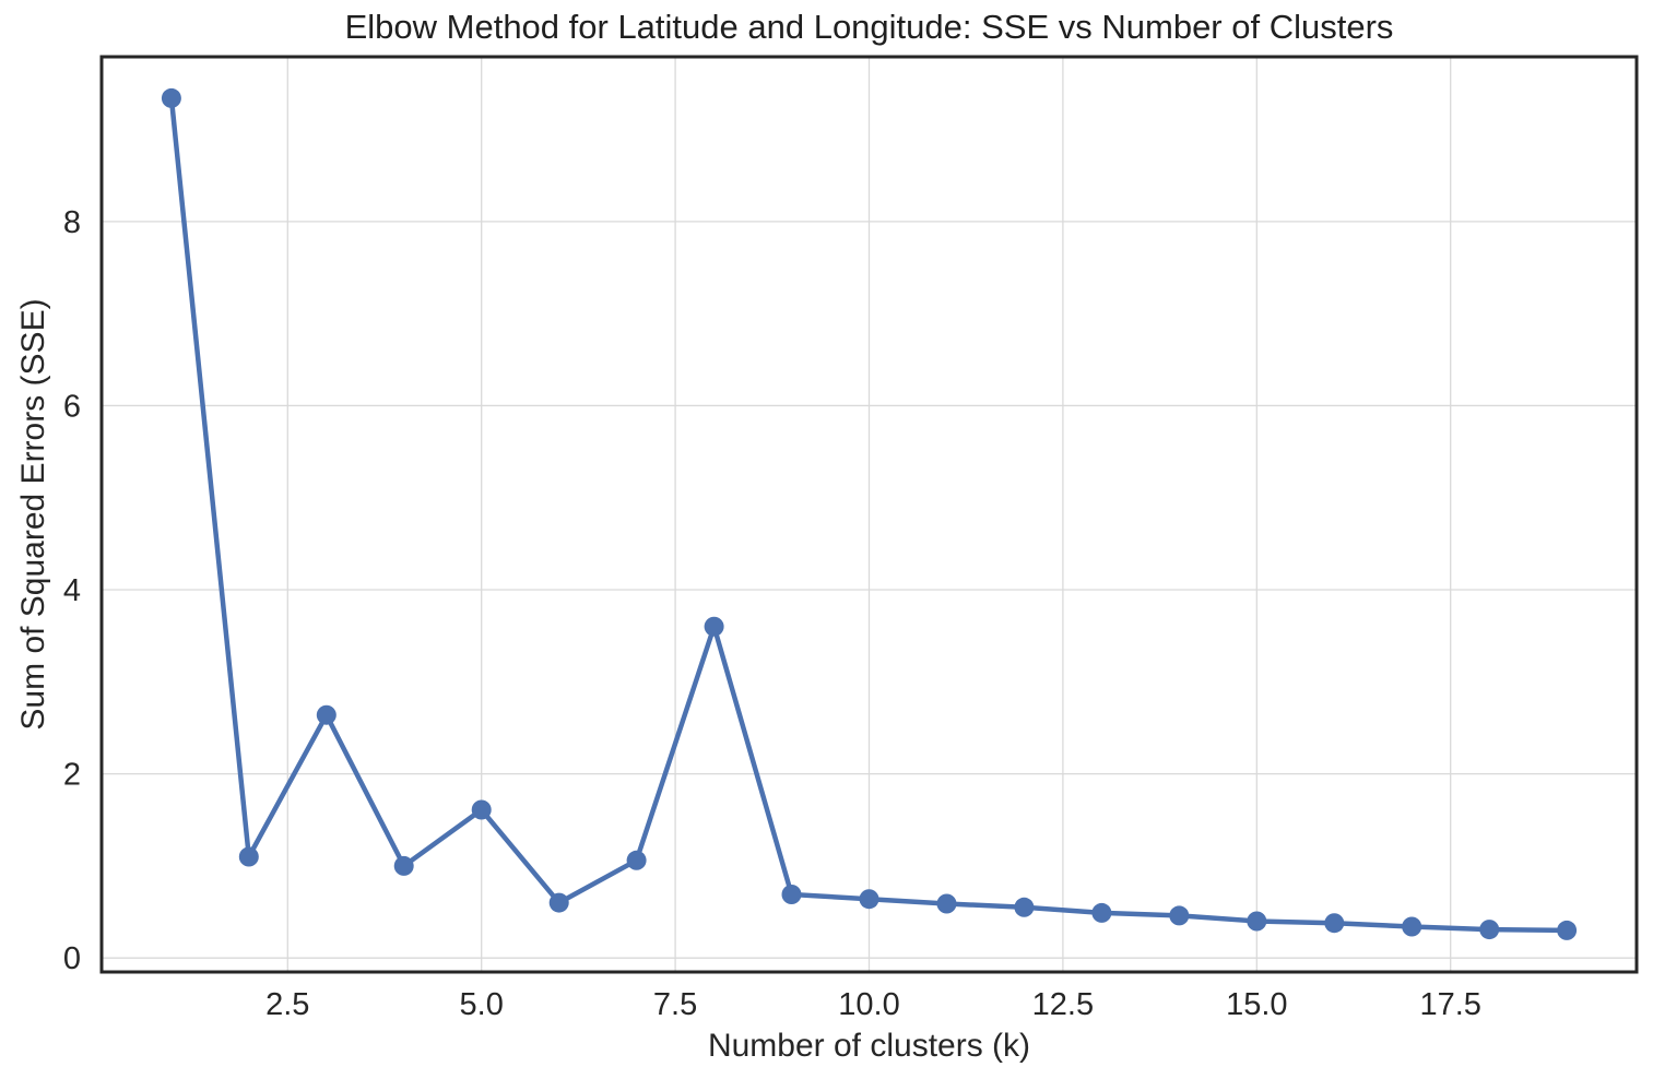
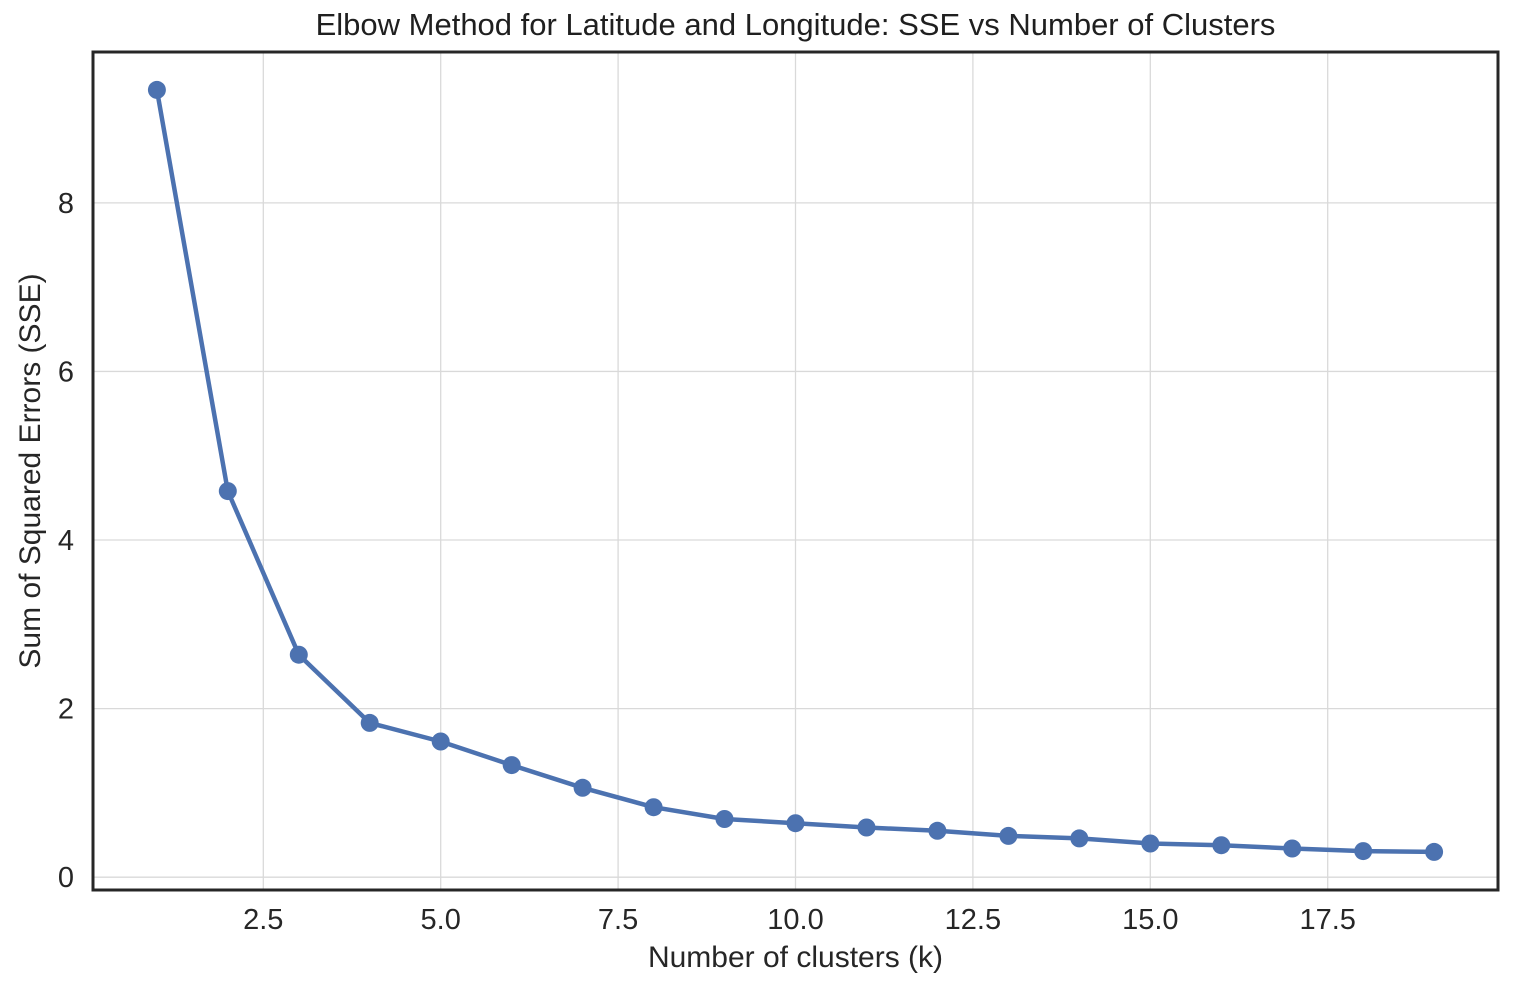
2: 1.1 -> 4.6
4: 1.0 -> 1.8
6: 0.6 -> 1.3
8: 3.6 -> 0.8
